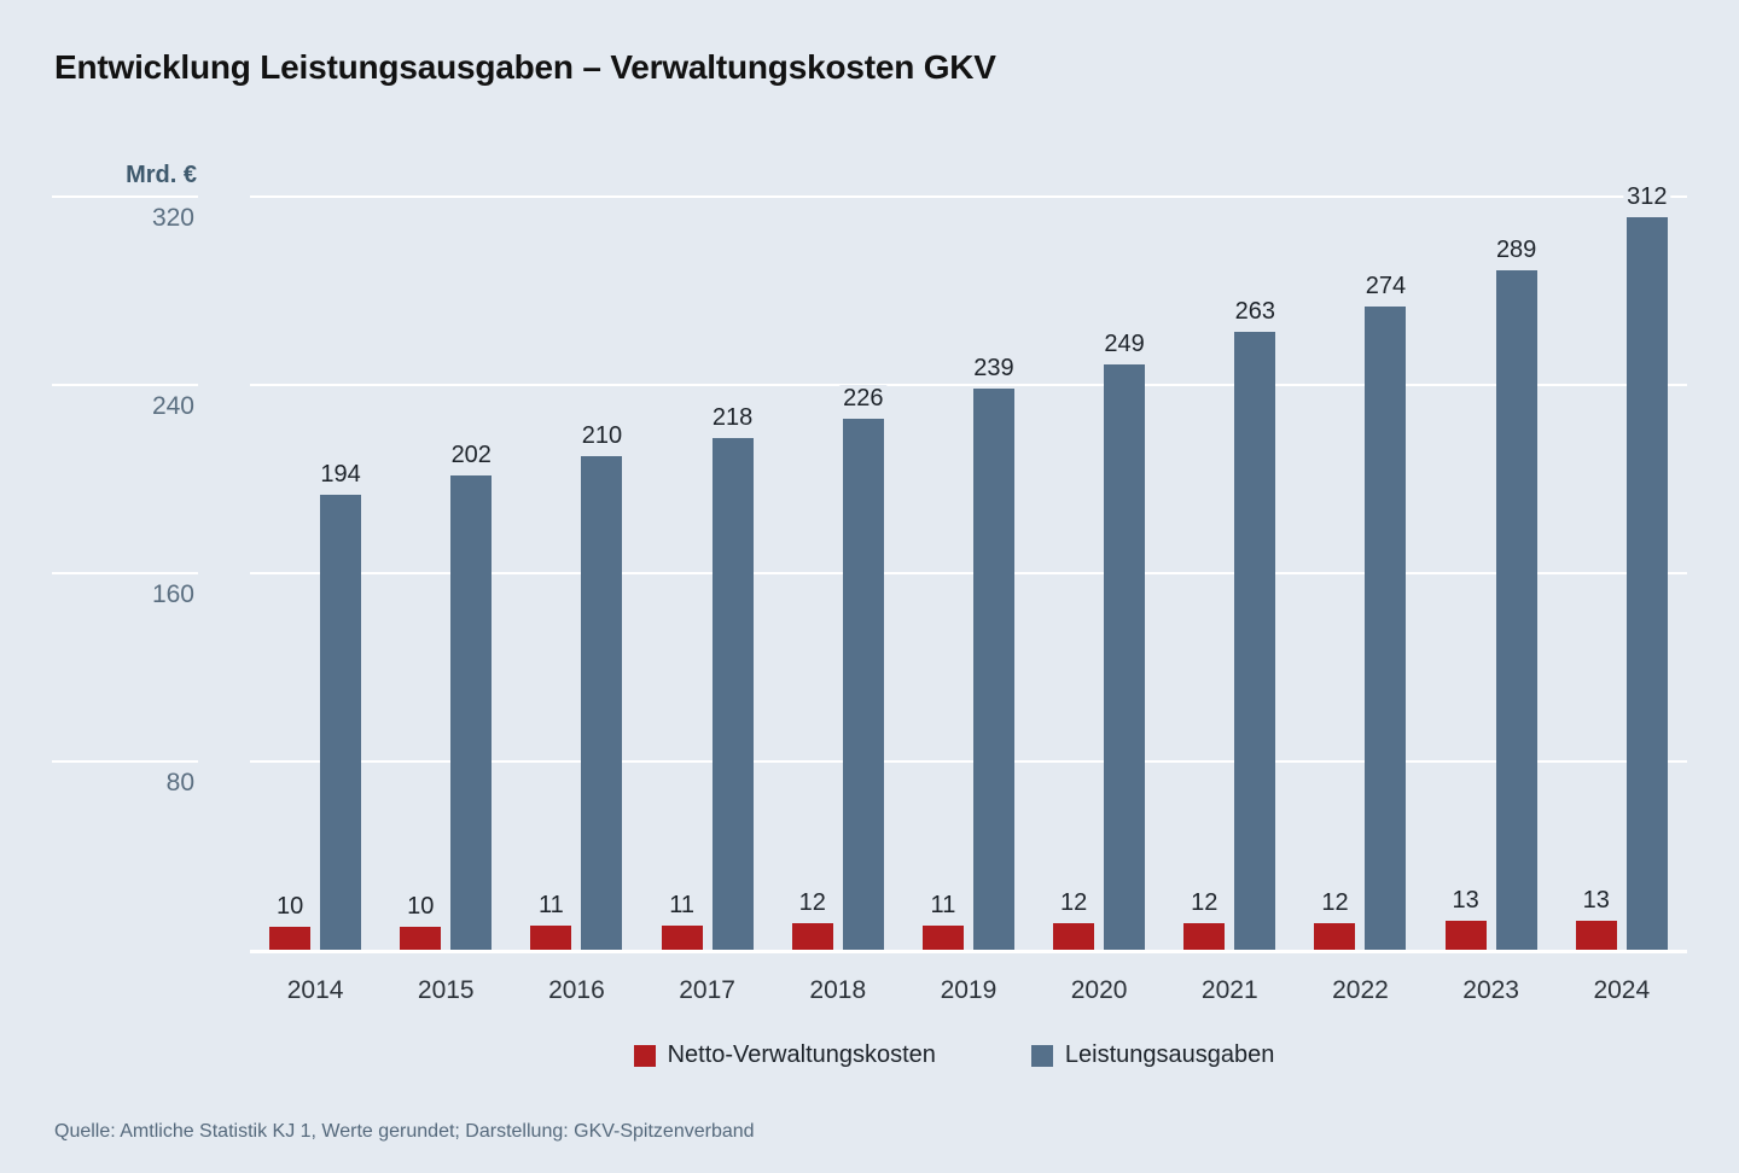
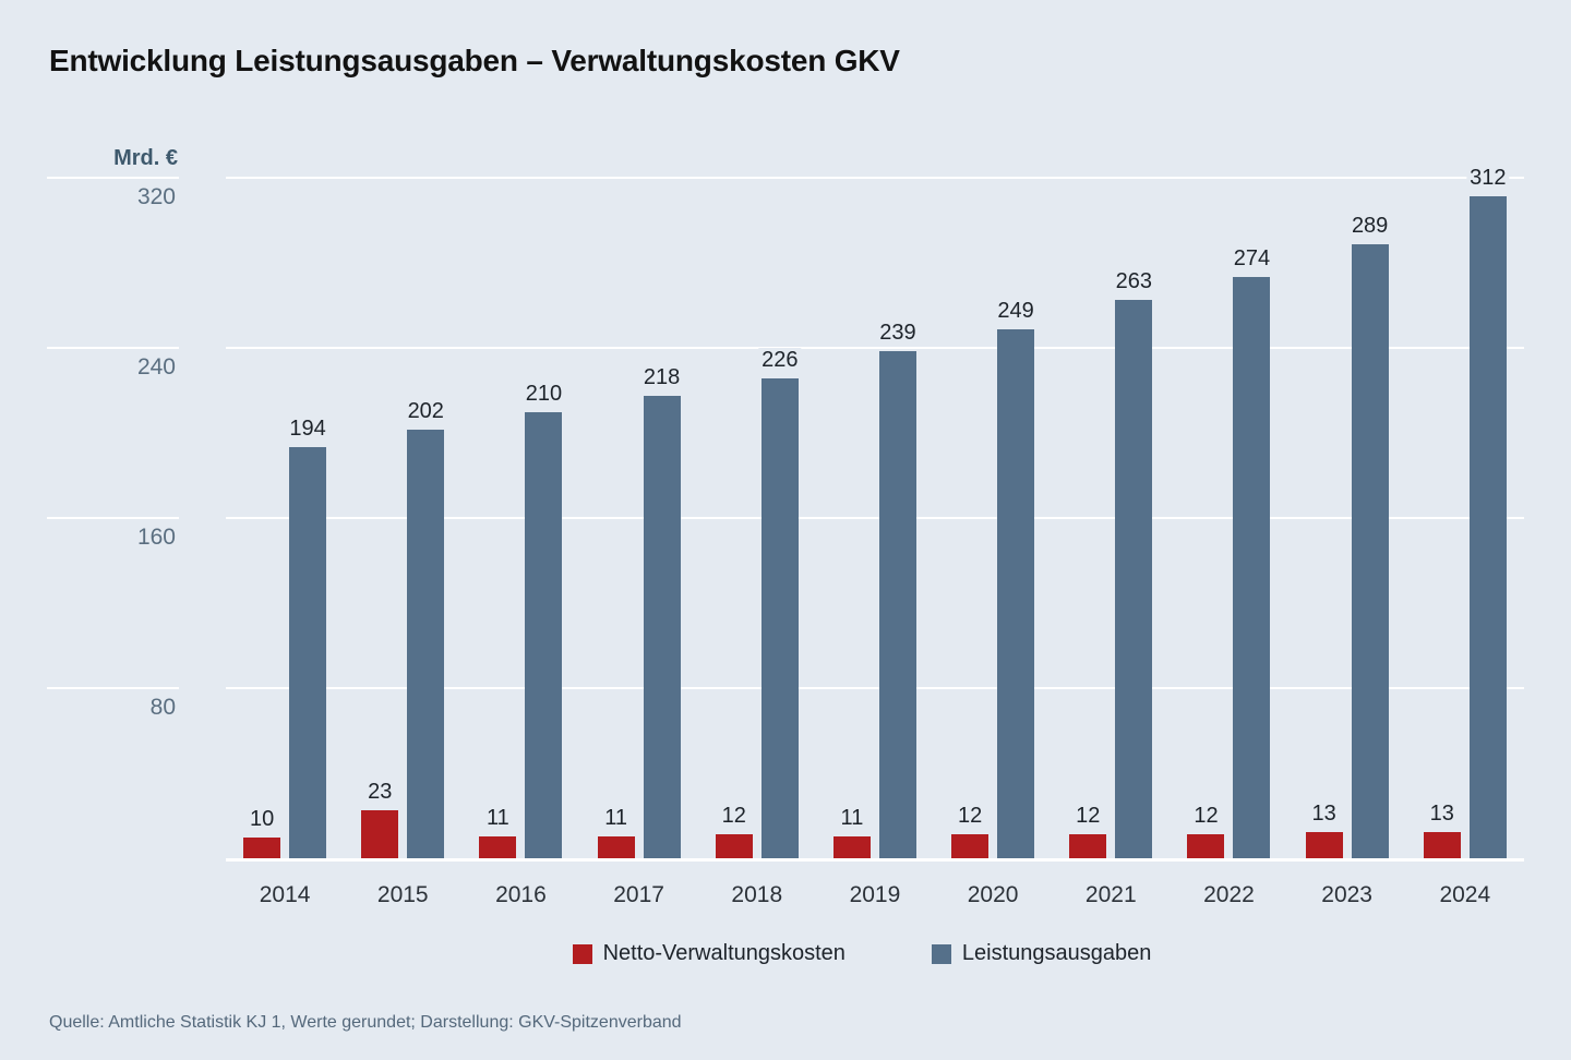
Netto-Verwaltungskosten/2015: 10 -> 23
